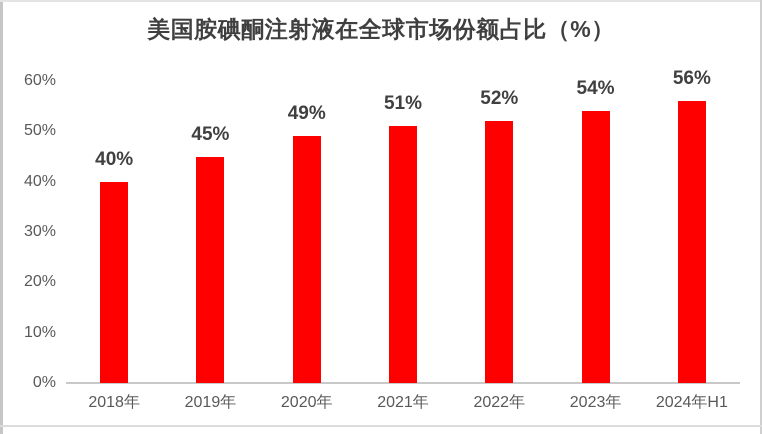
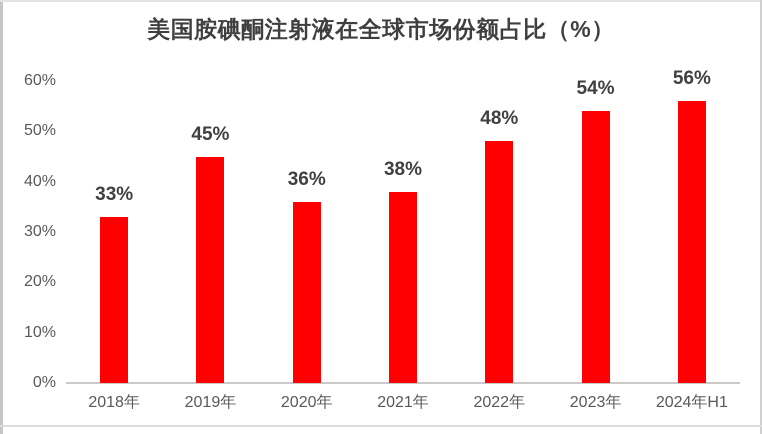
2018年: 40% -> 33%
2020年: 49% -> 36%
2021年: 51% -> 38%
2022年: 52% -> 48%
